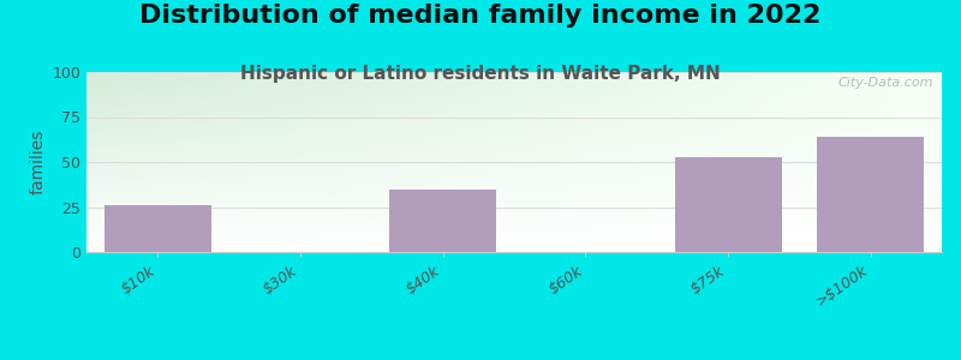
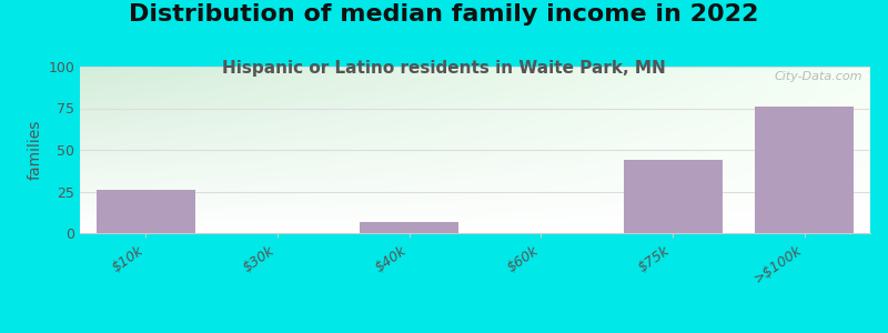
$40k: 35 -> 7
$75k: 53 -> 44
>$100k: 64 -> 76
